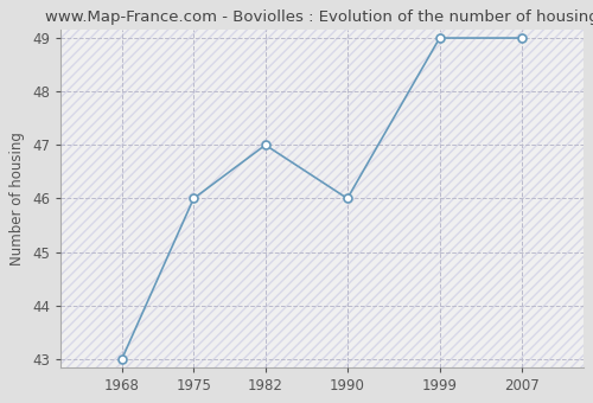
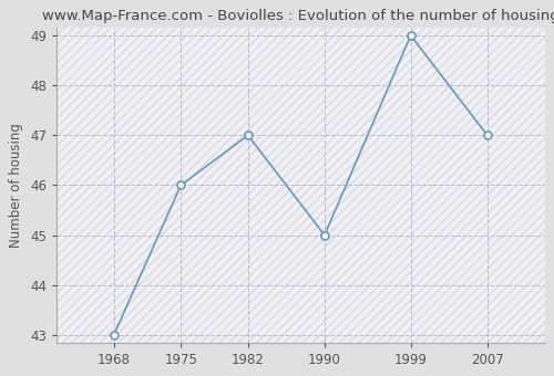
1990: 46 -> 45
2007: 49 -> 47
